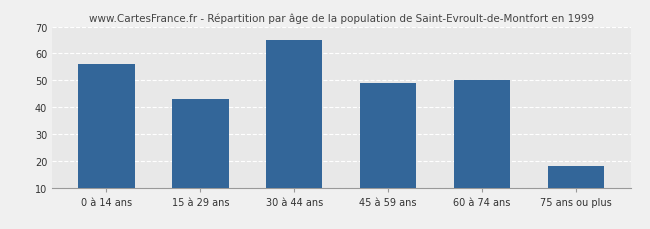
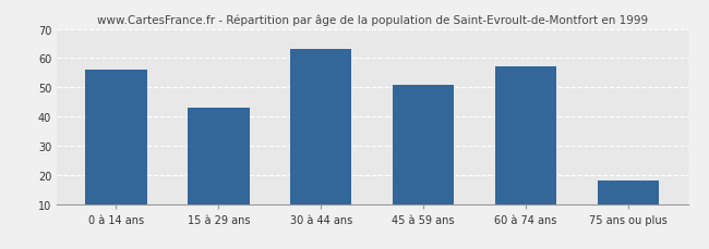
30 à 44 ans: 65 -> 63
45 à 59 ans: 49 -> 51
60 à 74 ans: 50 -> 57
